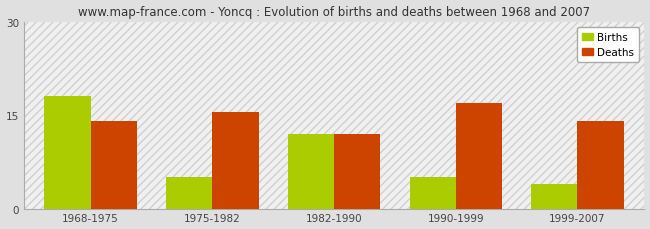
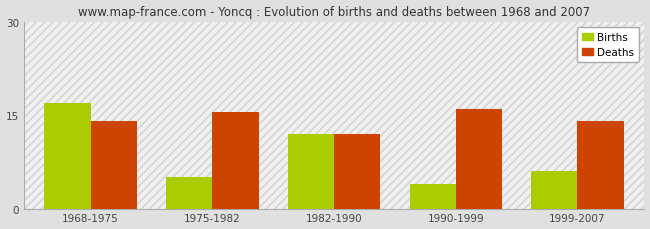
Births/1968-1975: 18 -> 17
Births/1990-1999: 5 -> 4
Deaths/1990-1999: 17.0 -> 16.0
Births/1999-2007: 4 -> 6
